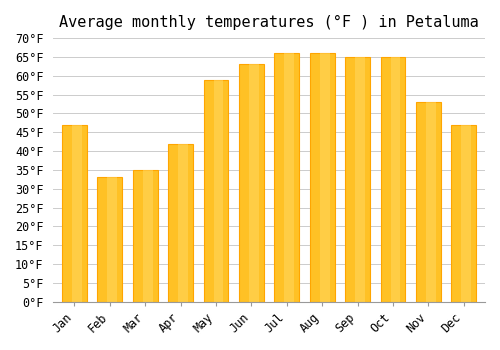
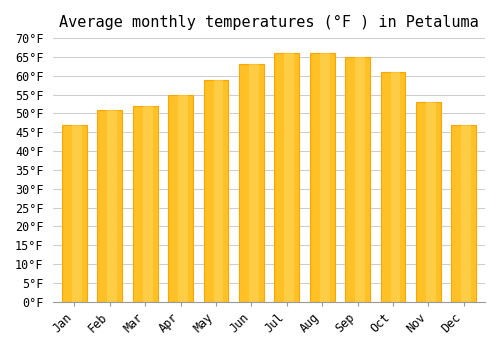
Feb: 33°F -> 51°F
Mar: 35°F -> 52°F
Apr: 42°F -> 55°F
Oct: 65°F -> 61°F
